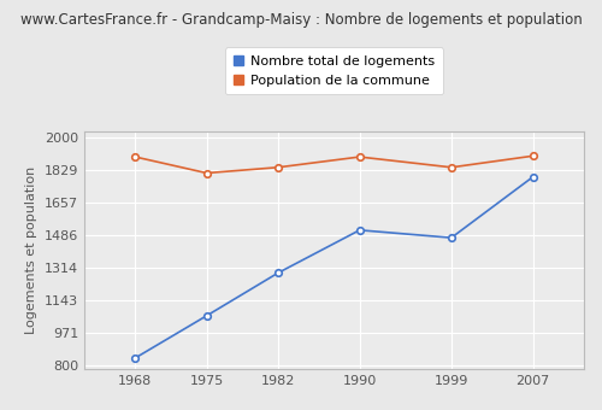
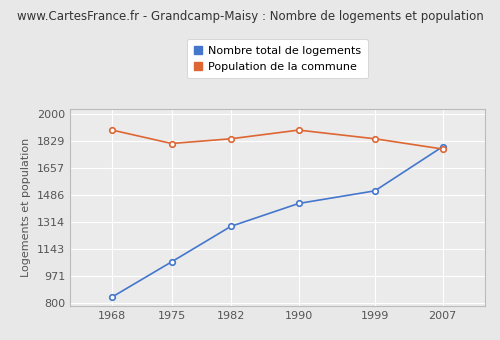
Nombre total de logements/1990: 1510 -> 1430
Nombre total de logements/1999: 1470 -> 1510
Population de la commune/2007: 1900 -> 1780
